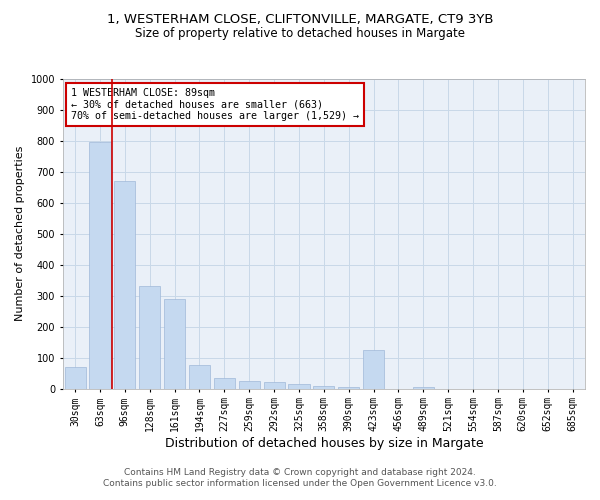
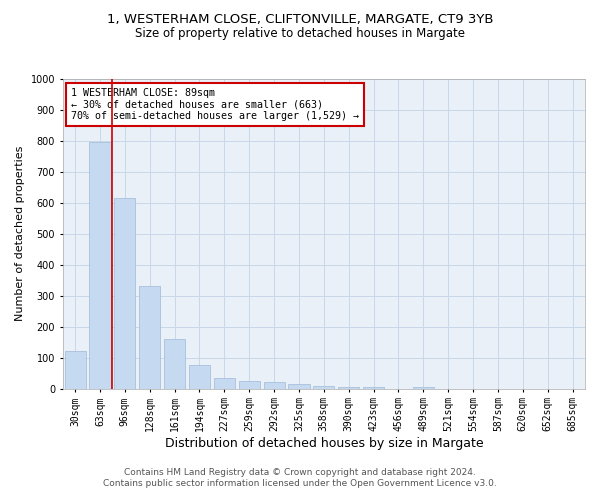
30sqm: 70 -> 120
96sqm: 670 -> 615
161sqm: 290 -> 160
423sqm: 125 -> 5
